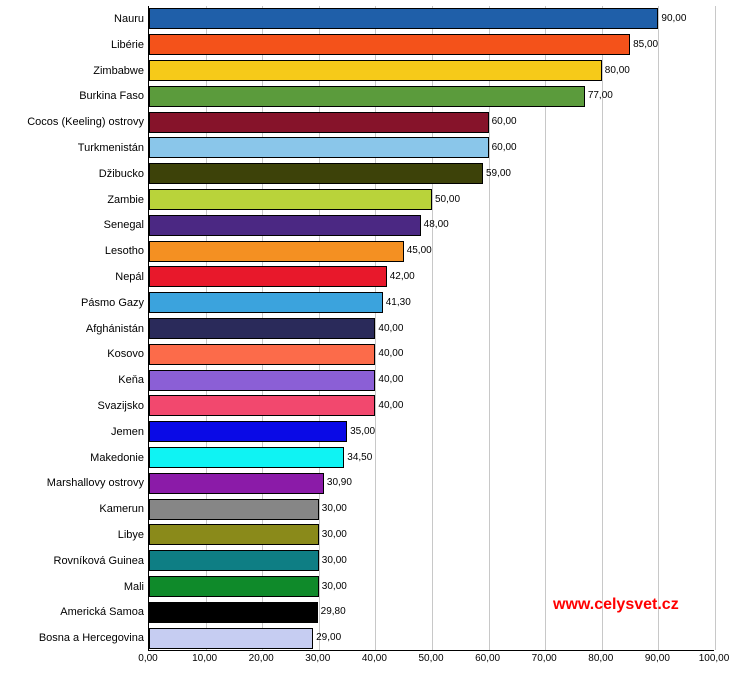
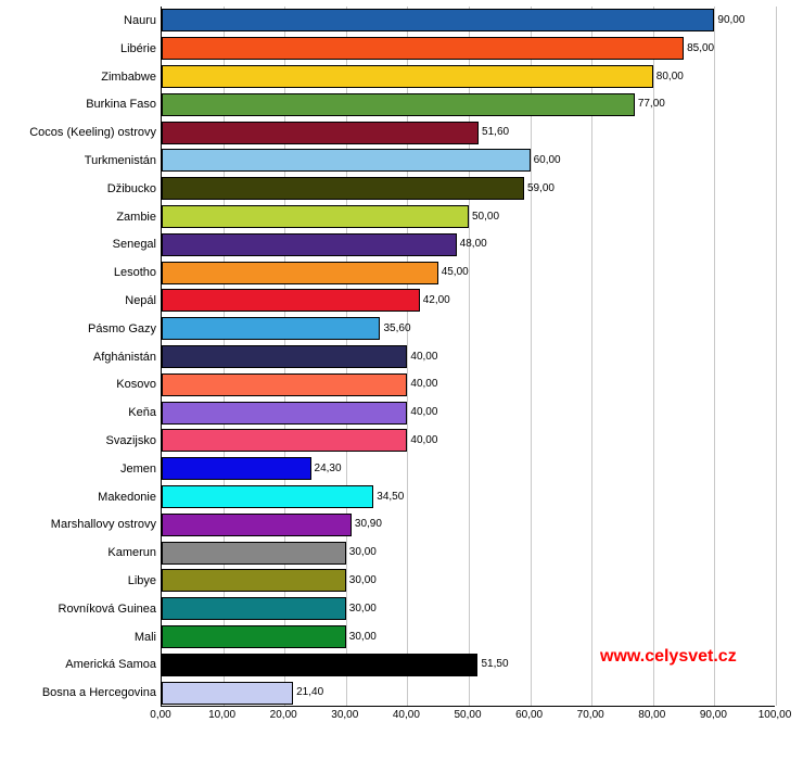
Cocos (Keeling) ostrovy: 60,00 -> 51,60
Pásmo Gazy: 41,30 -> 35,60
Jemen: 35,00 -> 24,30
Americká Samoa: 29,80 -> 51,50
Bosna a Hercegovina: 29,00 -> 21,40
